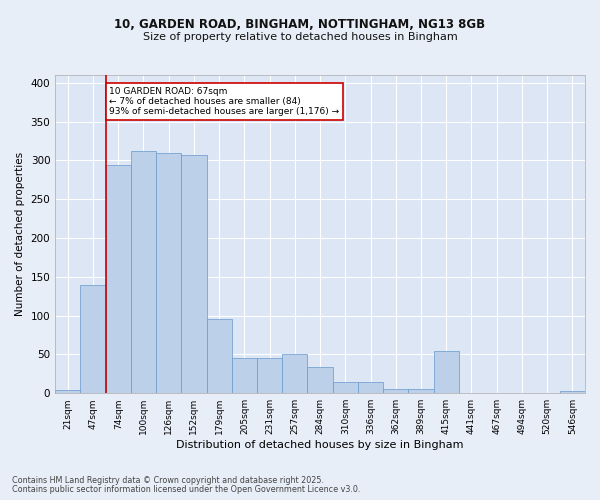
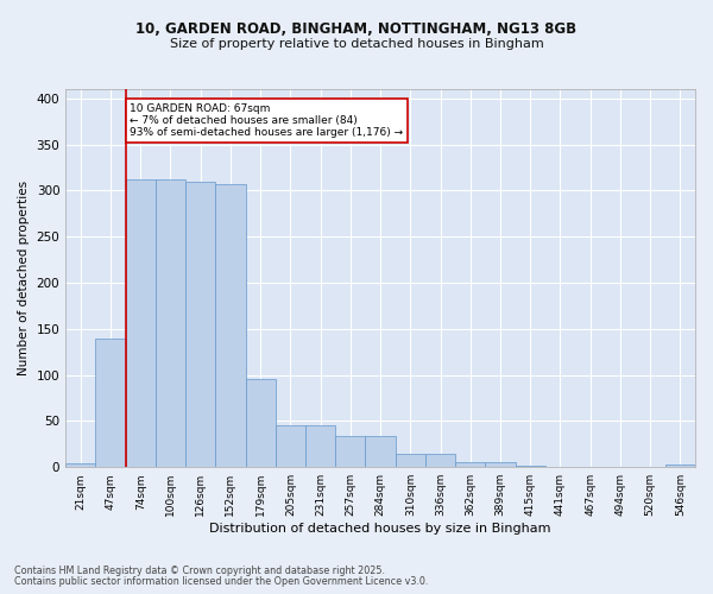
74sqm: 294 -> 312
257sqm: 50 -> 34
415sqm: 54 -> 2
